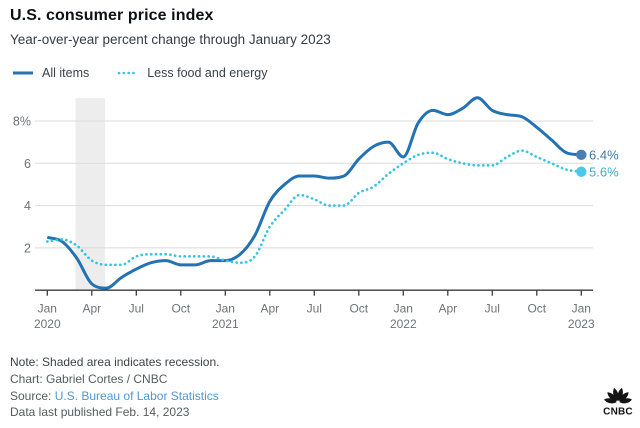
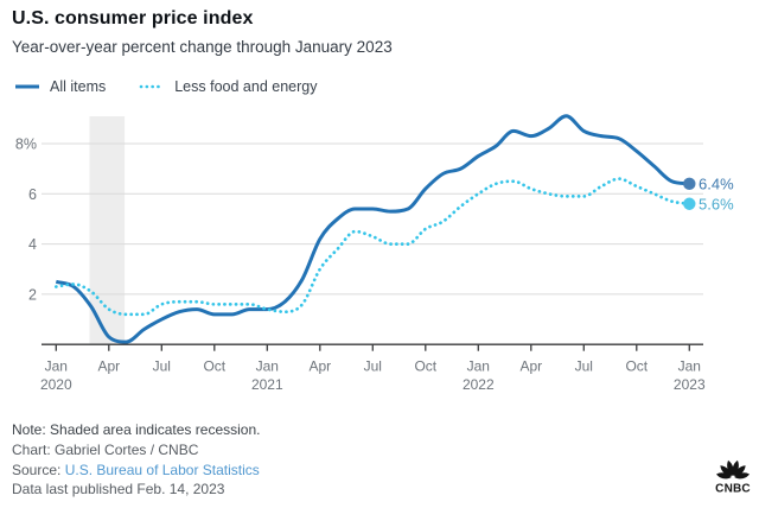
All items/Jan 2022: 6.3% -> 7.5%
